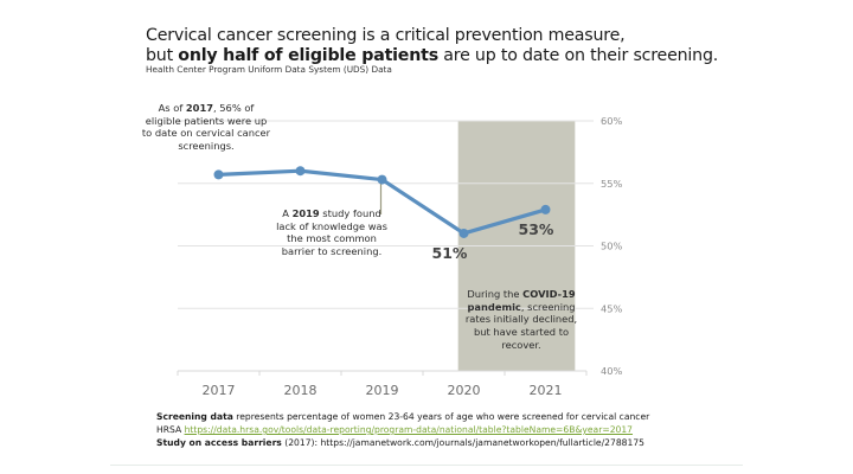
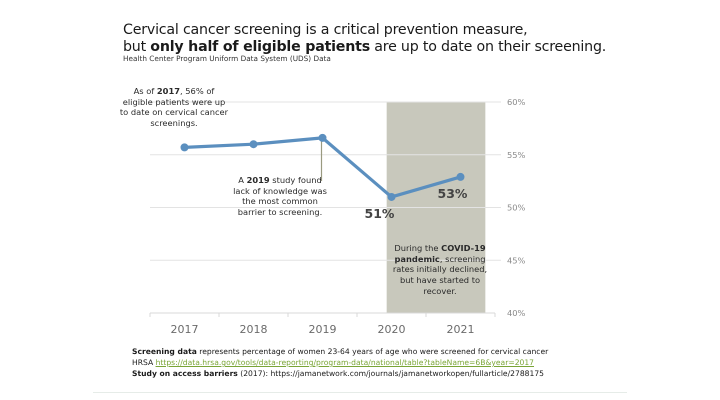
2019: 55.3% -> 56.6%
